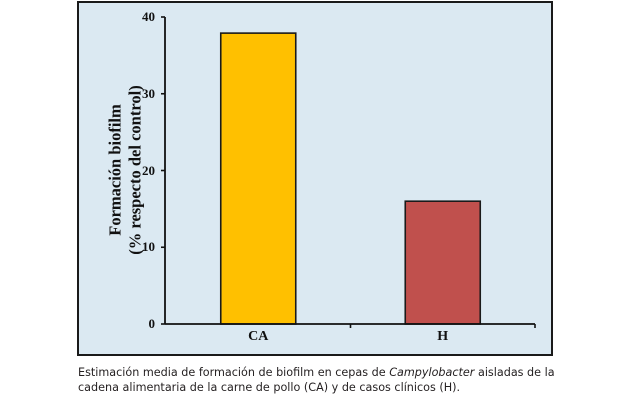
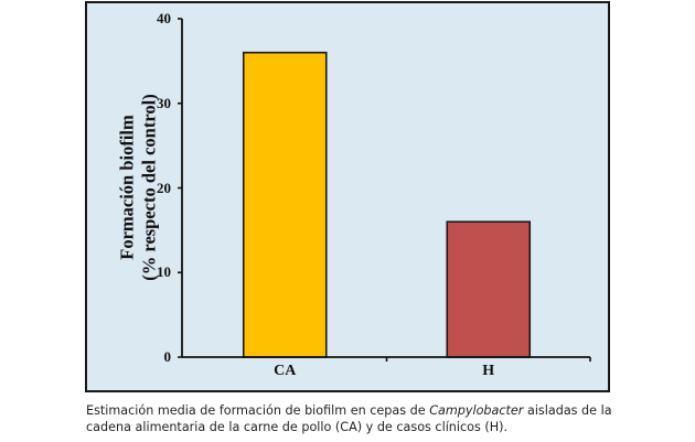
CA: 38 -> 36
